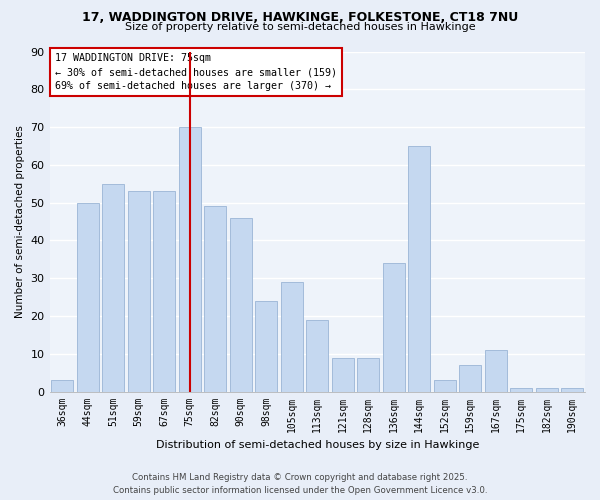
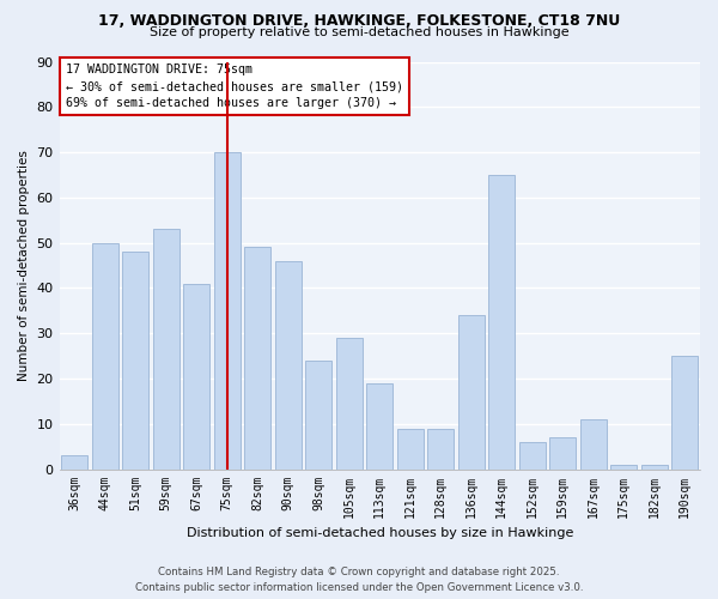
51sqm: 55 -> 48
67sqm: 53 -> 41
152sqm: 3 -> 6
190sqm: 1 -> 25
